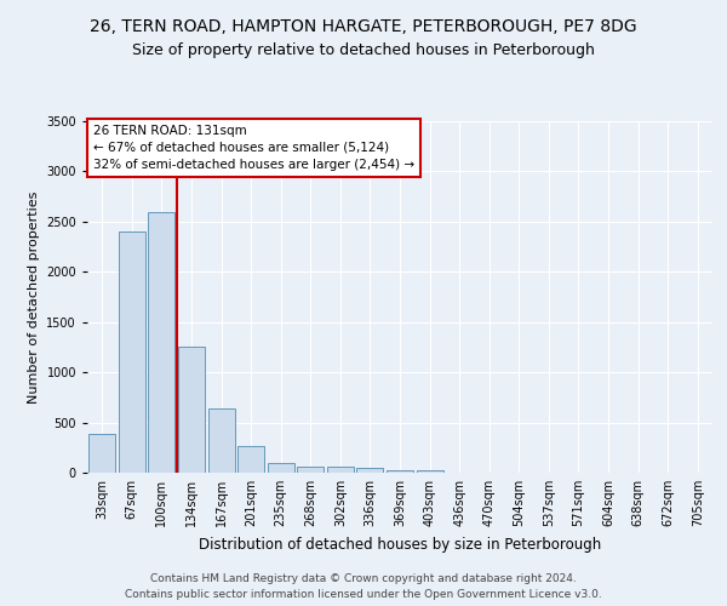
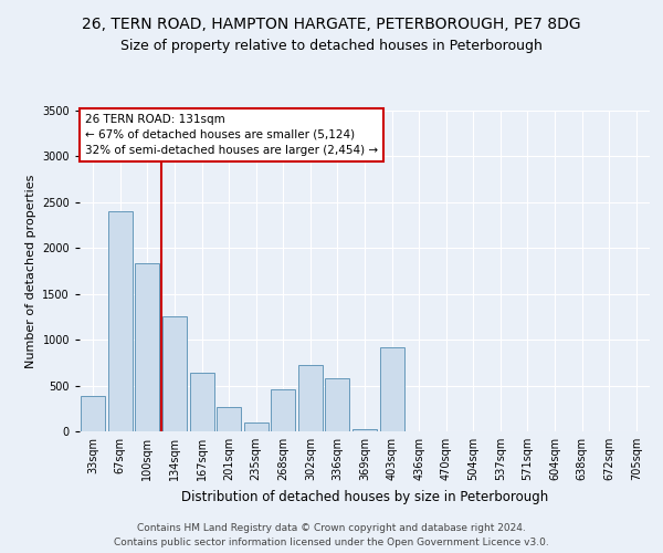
100sqm: 2600 -> 1840
268sqm: 60 -> 460
302sqm: 60 -> 720
336sqm: 40 -> 580
403sqm: 20 -> 920
